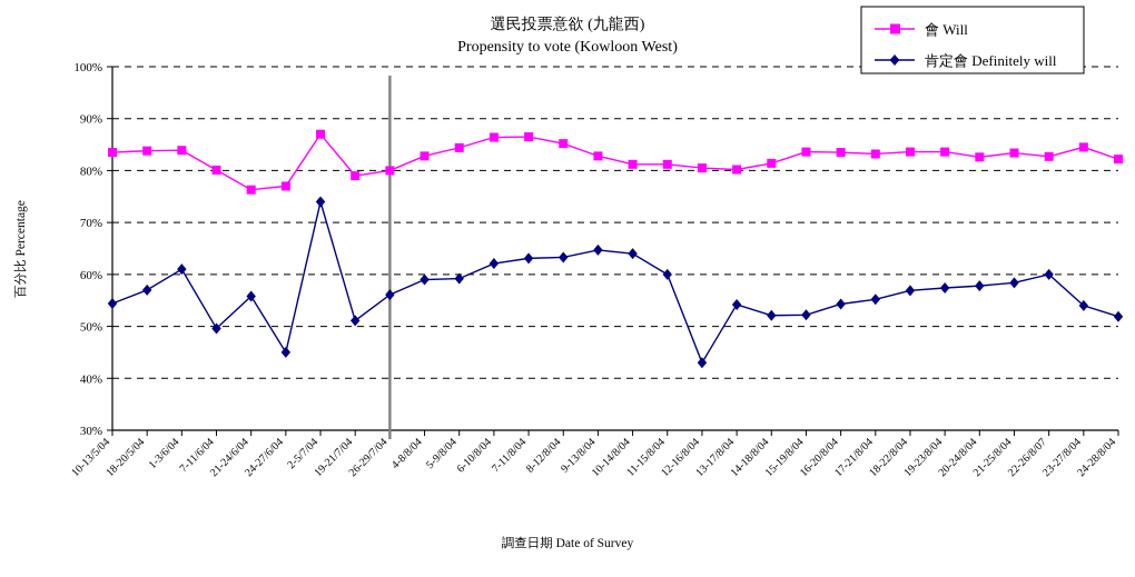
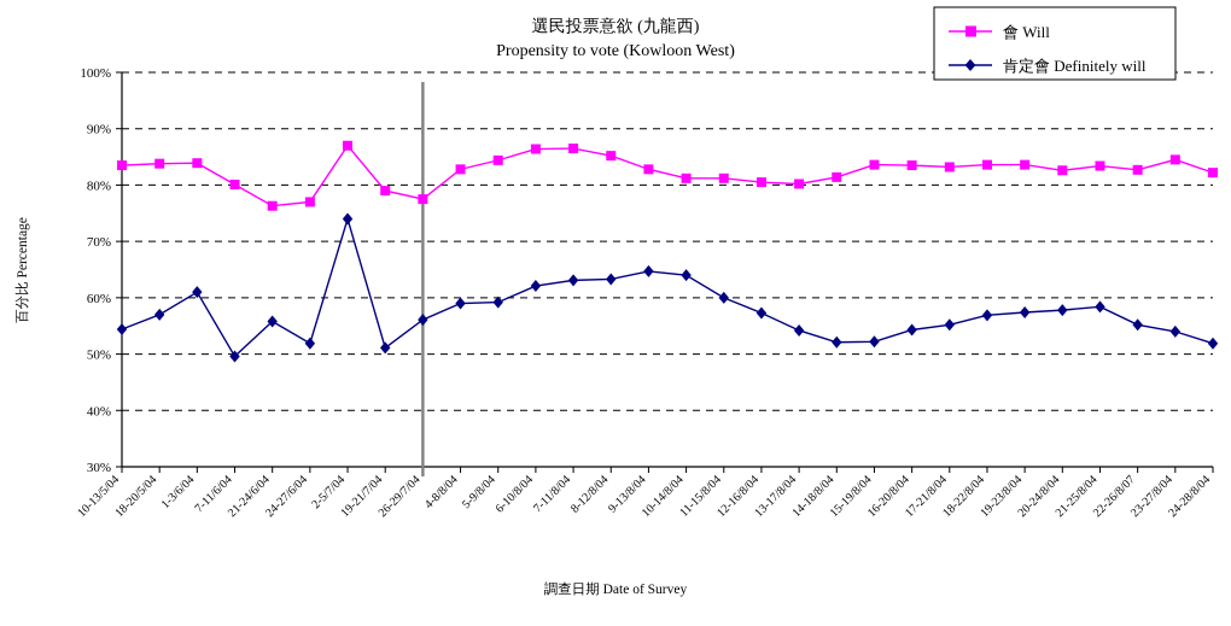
肯定會 Definitely will/24-27/6/04: 45% -> 52%
會 Will/26-29/7/04: 80% -> 78%
肯定會 Definitely will/12-16/8/04: 43% -> 57%
肯定會 Definitely will/22-26/8/07: 60% -> 55%
